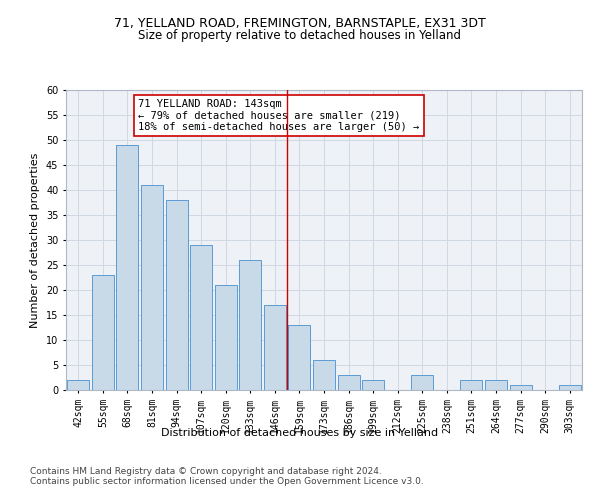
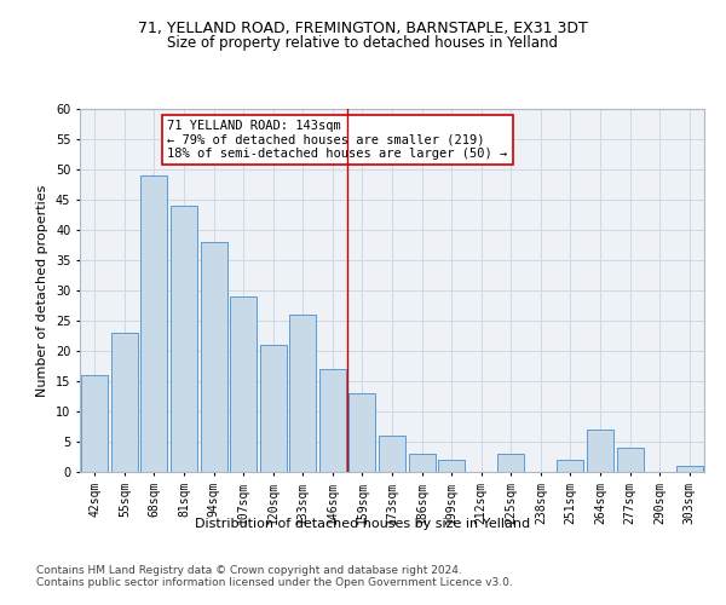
42sqm: 2 -> 16
81sqm: 41 -> 44
264sqm: 2 -> 7
277sqm: 1 -> 4
